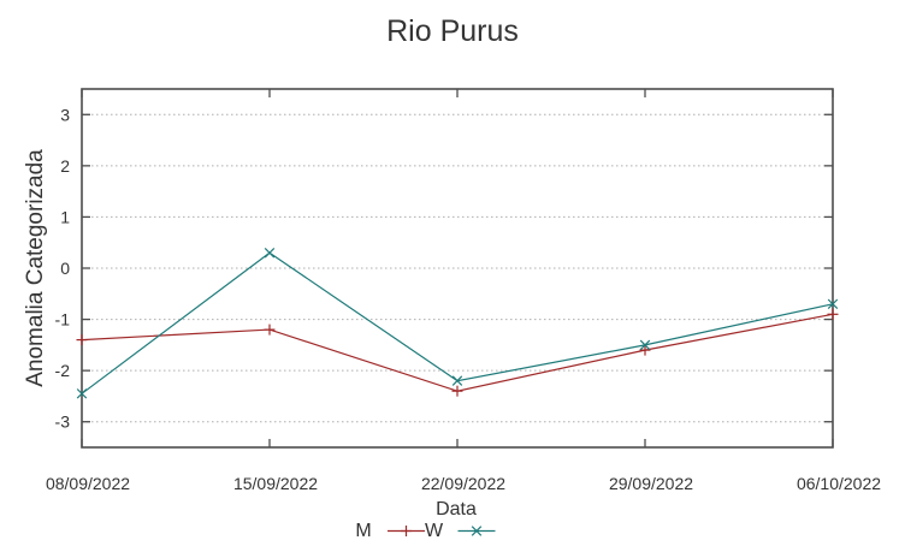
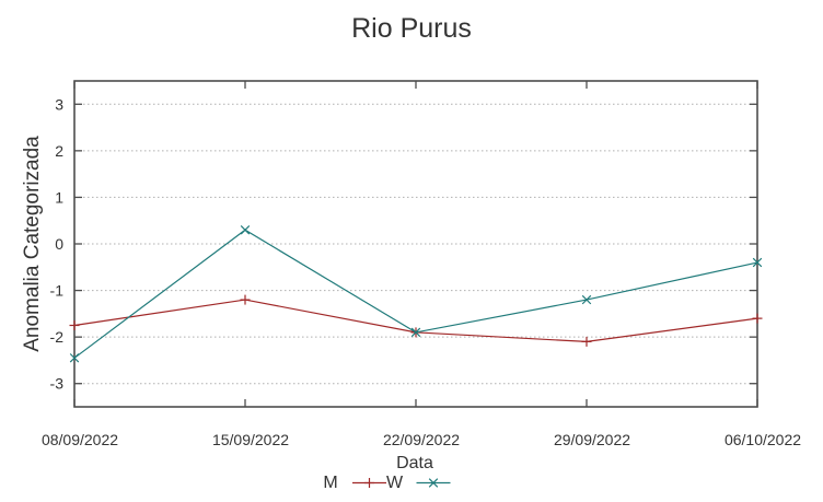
M/08/09/2022: -1.4 -> -1.8
M/22/09/2022: -2.4 -> -1.9
W/22/09/2022: -2.2 -> -1.9
M/29/09/2022: -1.6 -> -2.1
W/29/09/2022: -1.5 -> -1.2
M/06/10/2022: -0.9 -> -1.6
W/06/10/2022: -0.7 -> -0.4
